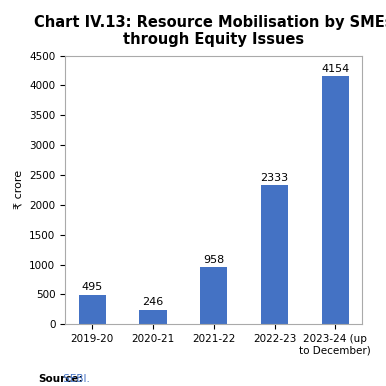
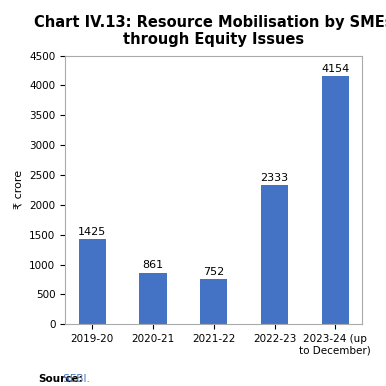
2019-20: 495 -> 1425
2020-21: 246 -> 861
2021-22: 958 -> 752
